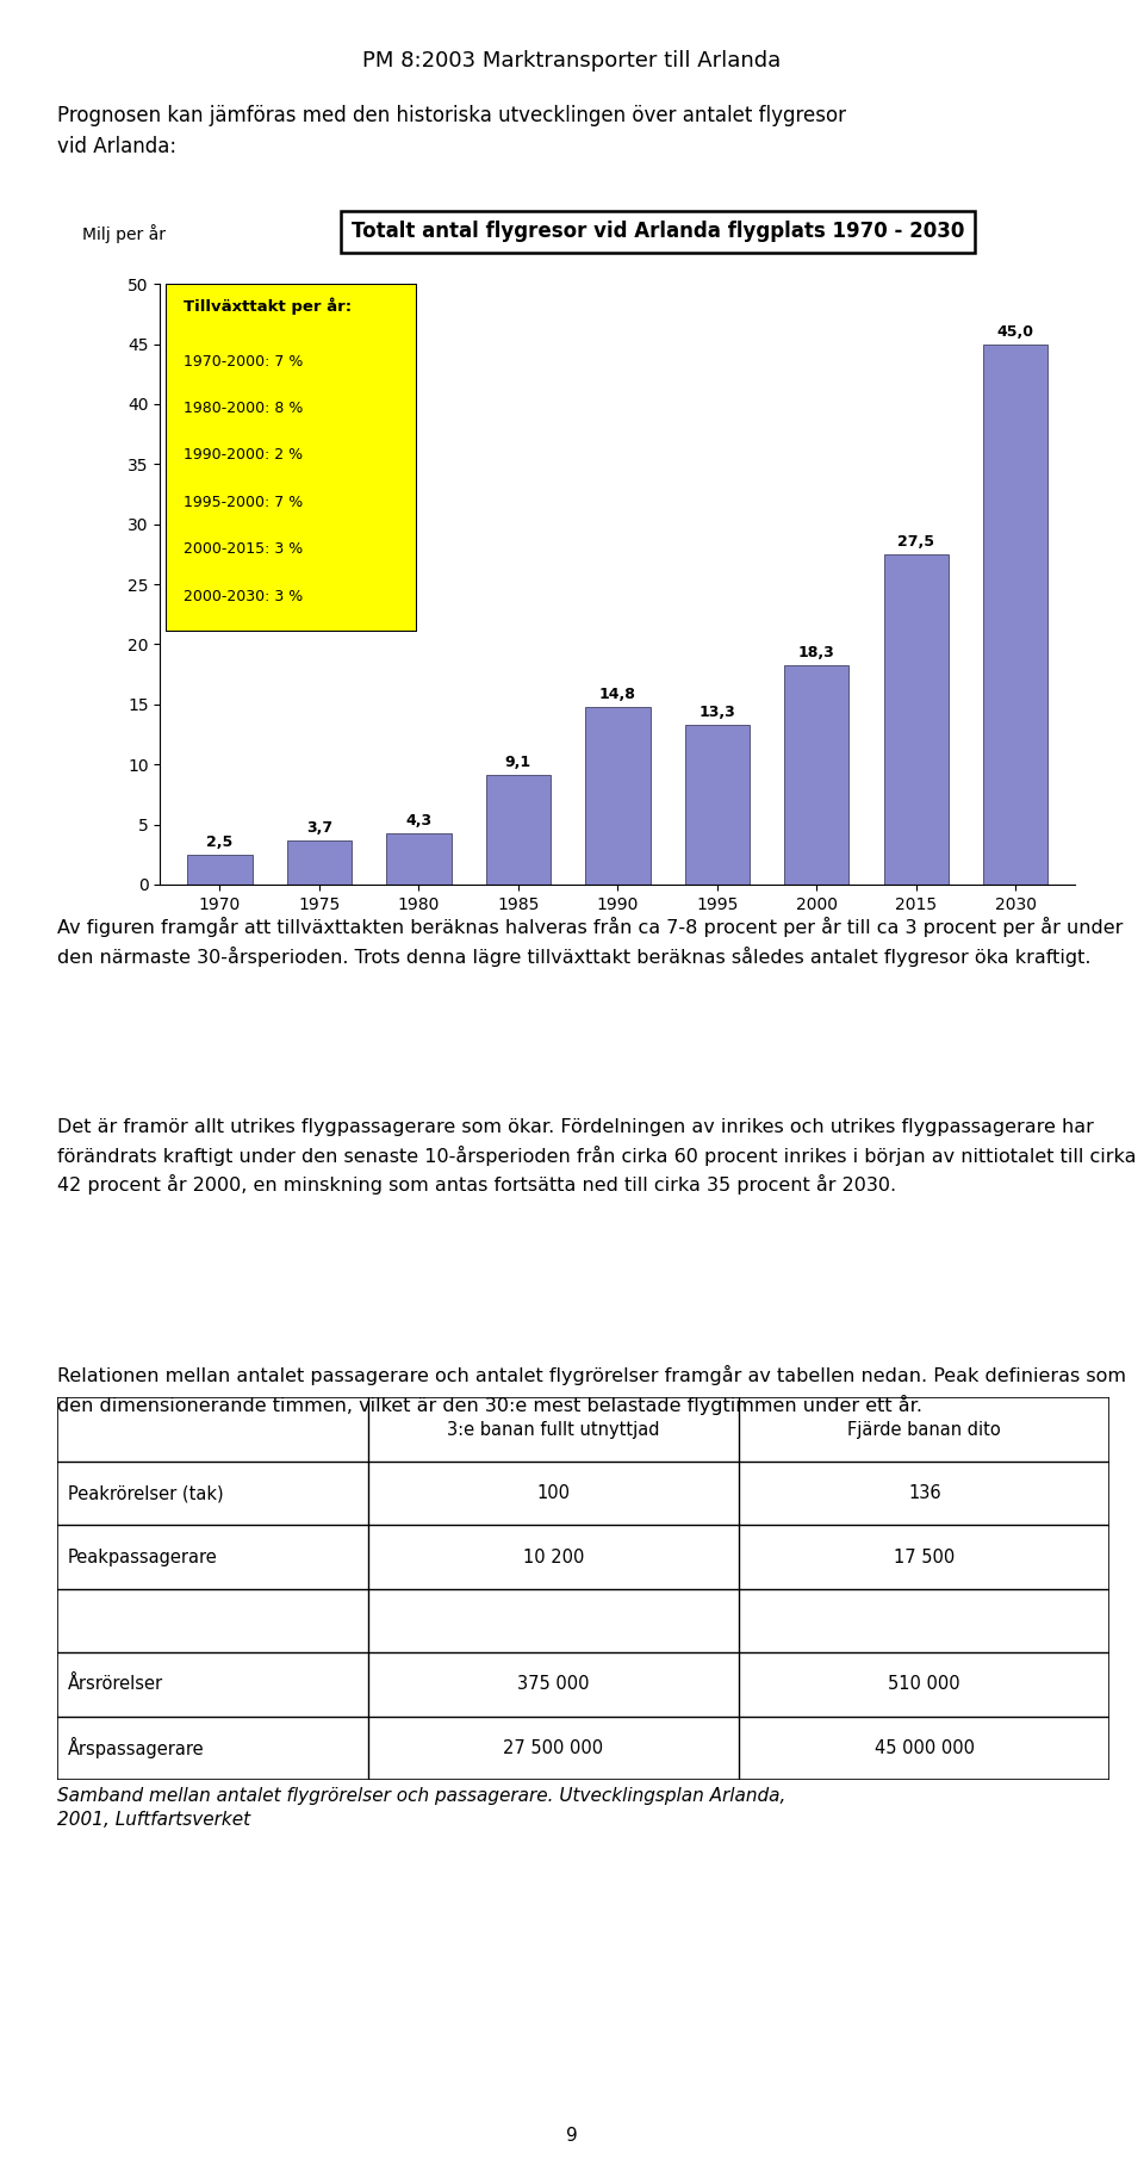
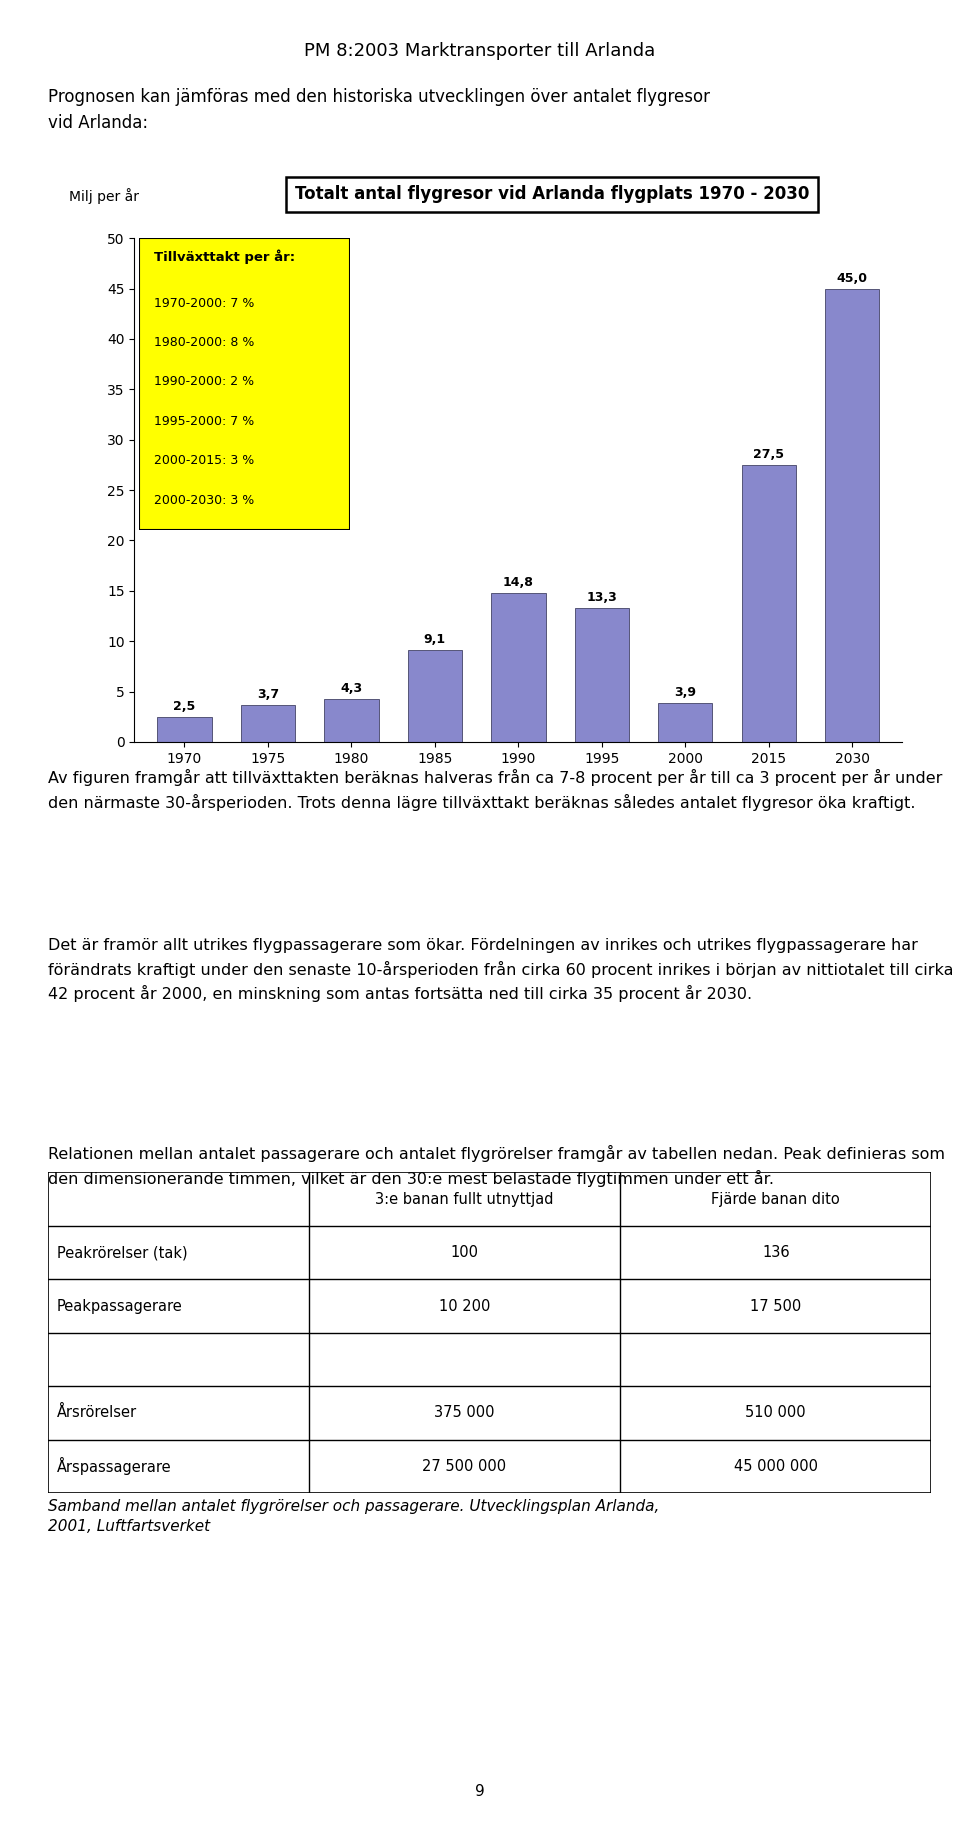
2000: 18,3 -> 3,9
